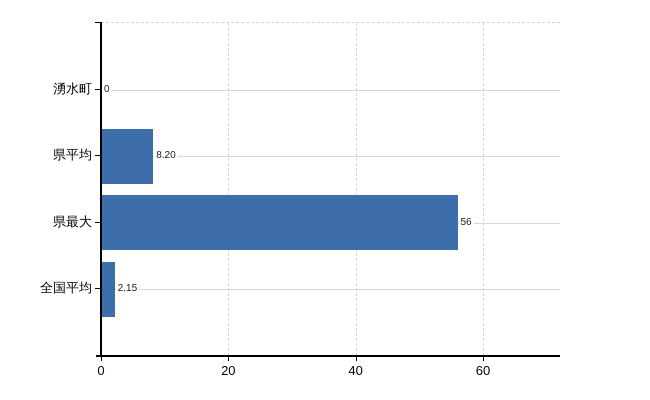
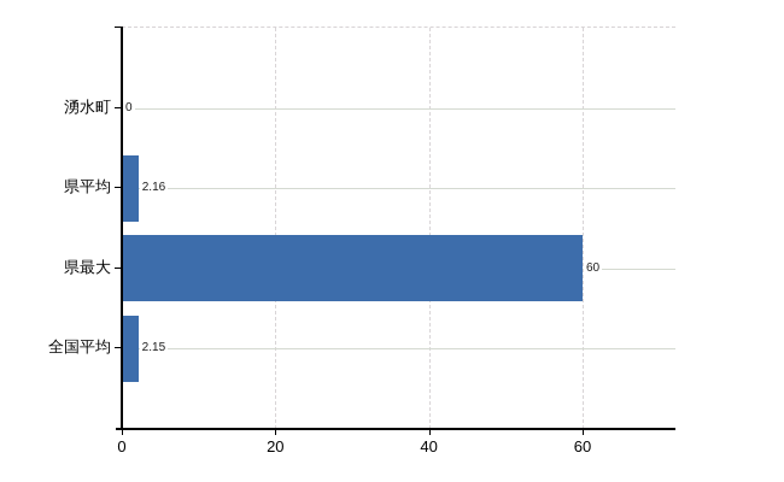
県平均: 8.20 -> 2.16
県最大: 56 -> 60
